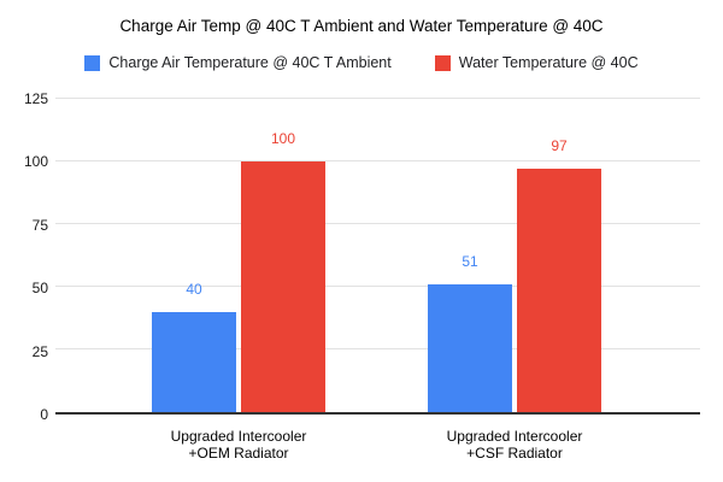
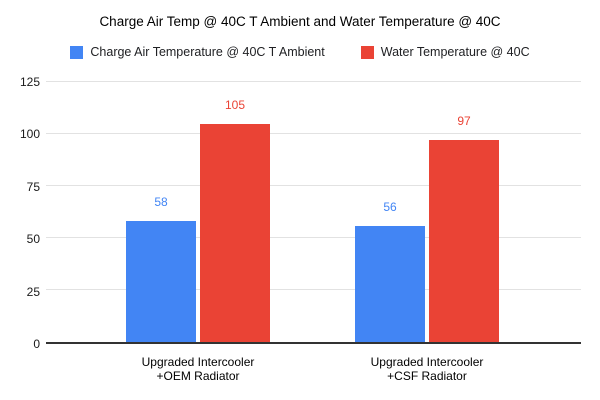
Charge Air Temperature @ 40C T Ambient/Upgraded Intercooler +OEM Radiator: 40 -> 58
Water Temperature @ 40C/Upgraded Intercooler +OEM Radiator: 100 -> 105
Charge Air Temperature @ 40C T Ambient/Upgraded Intercooler +CSF Radiator: 51 -> 56
